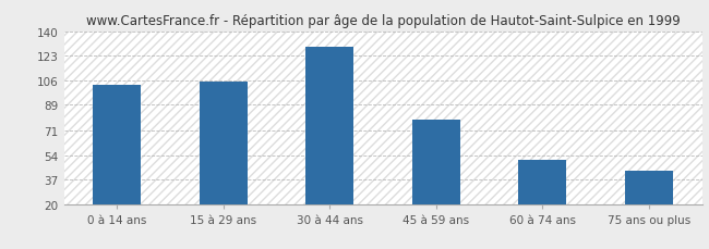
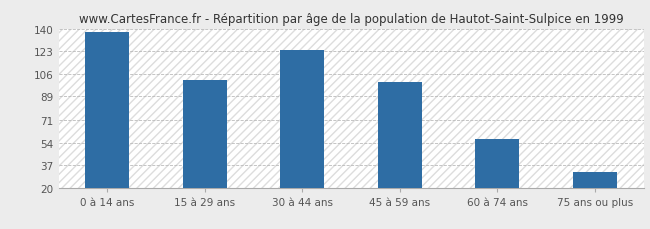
0 à 14 ans: 103 -> 138
15 à 29 ans: 105 -> 101
30 à 44 ans: 129 -> 124
45 à 59 ans: 79 -> 100
60 à 74 ans: 51 -> 57
75 ans ou plus: 43 -> 32
